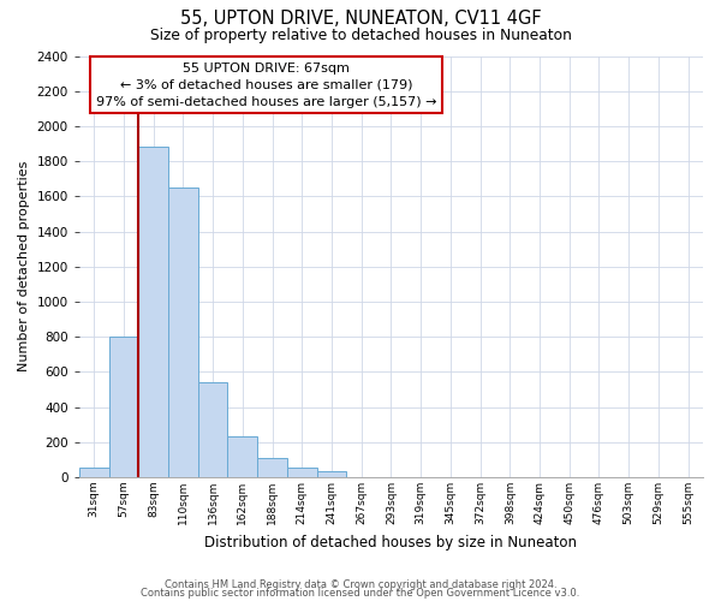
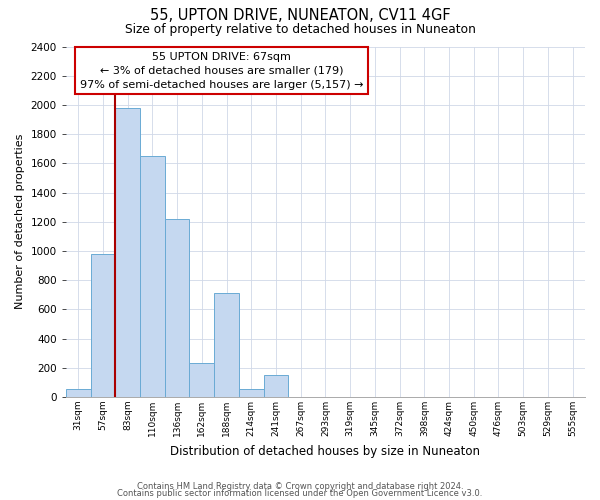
57sqm: 800 -> 980
83sqm: 1880 -> 1980
136sqm: 540 -> 1220
188sqm: 110 -> 710
241sqm: 40 -> 150
